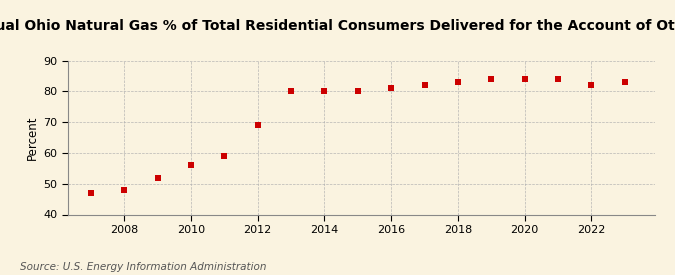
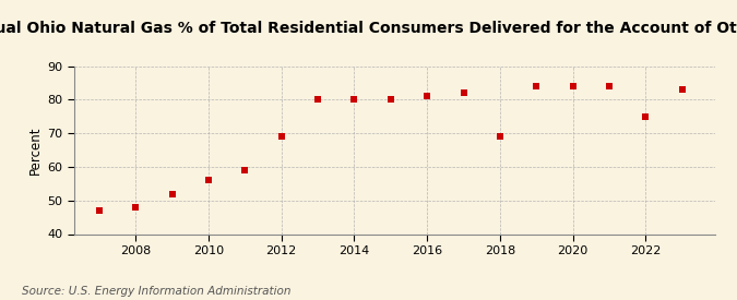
2018: 83 -> 69
2022: 82 -> 75
